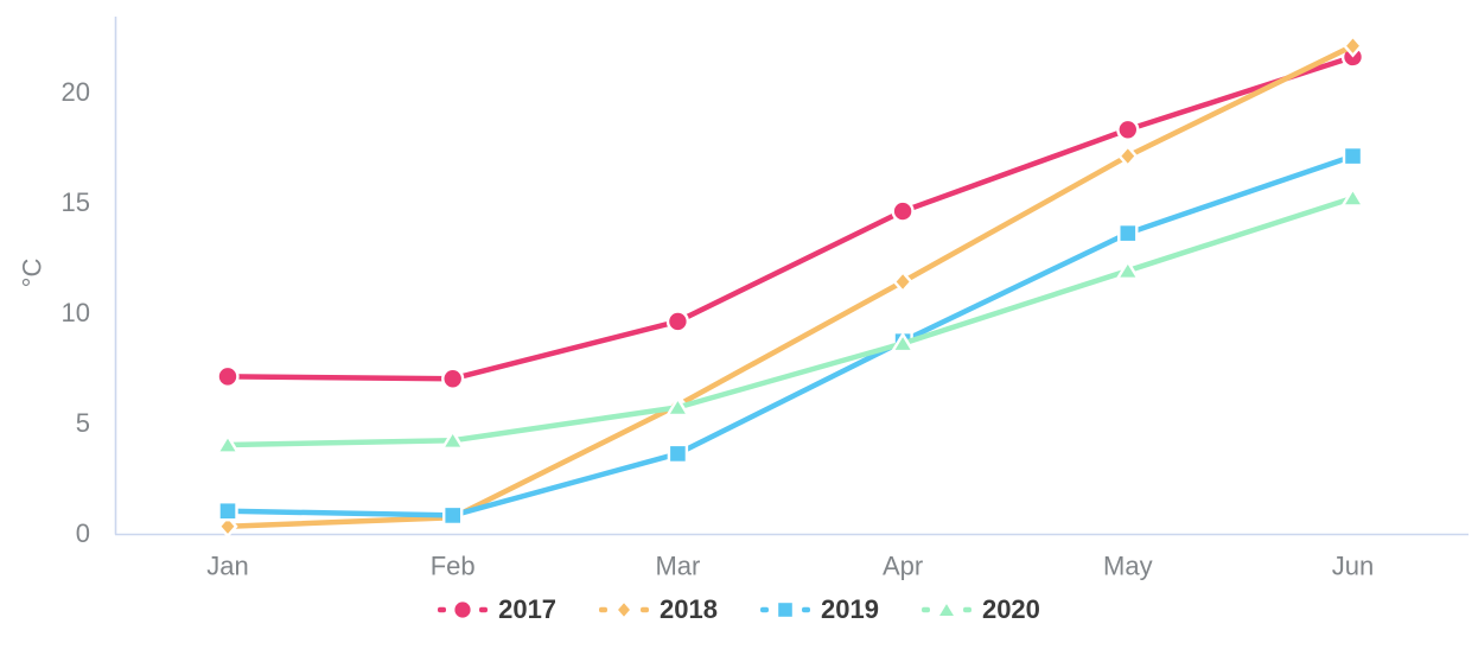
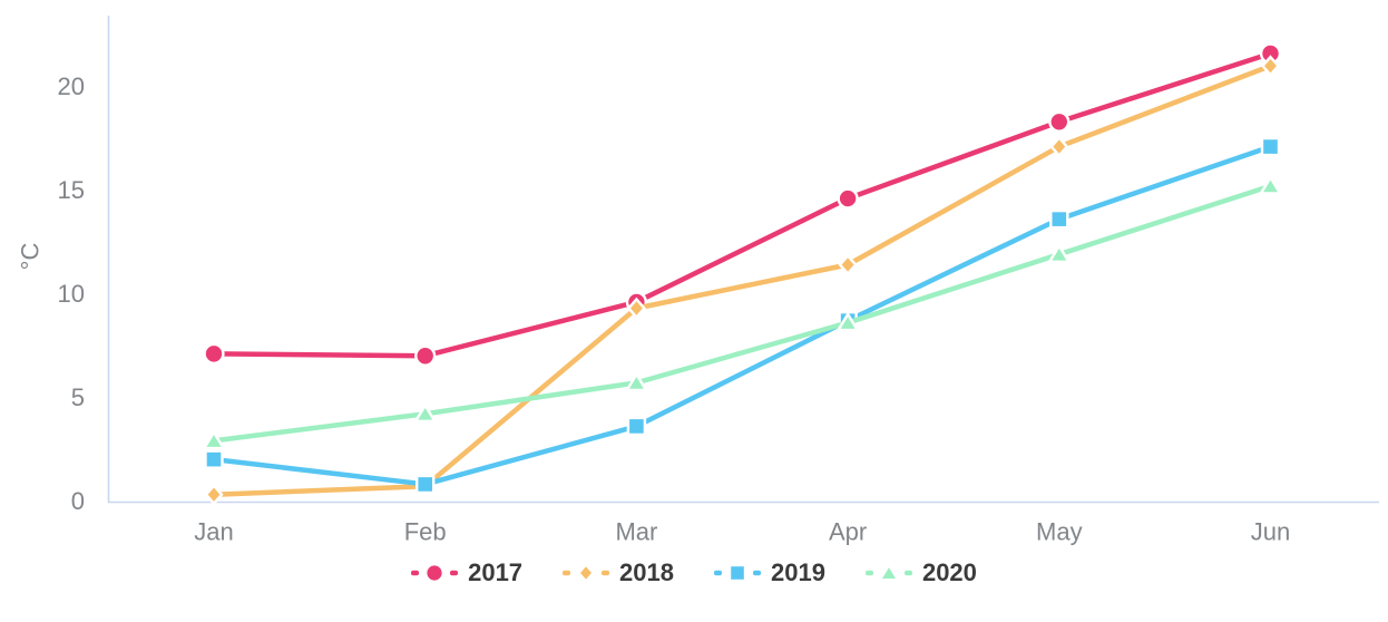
2019/Jan: 1.0 -> 2.0
2020/Jan: 4.0 -> 2.9
2018/Mar: 5.8 -> 9.3
2018/Jun: 22.1 -> 21.0
